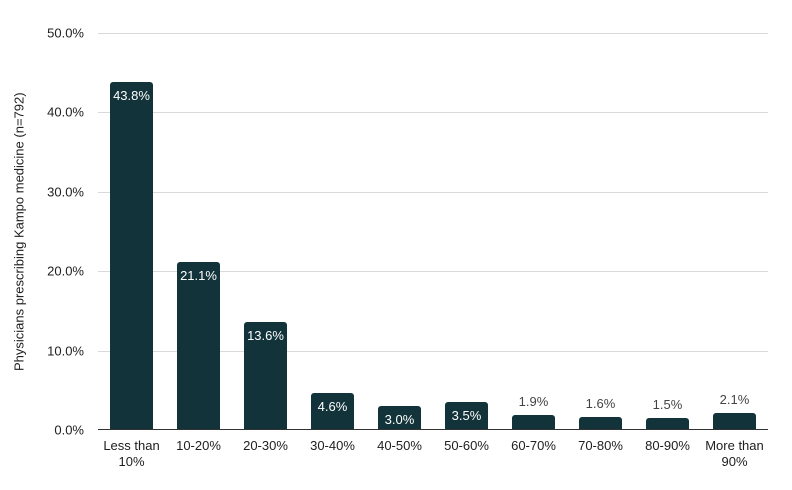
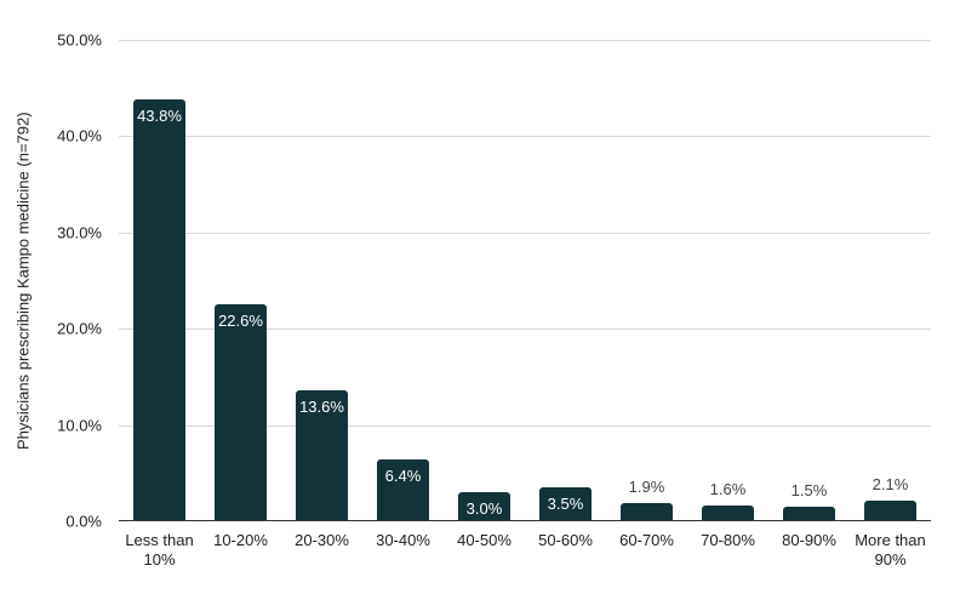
10-20%: 21.1% -> 22.6%
30-40%: 4.6% -> 6.4%
